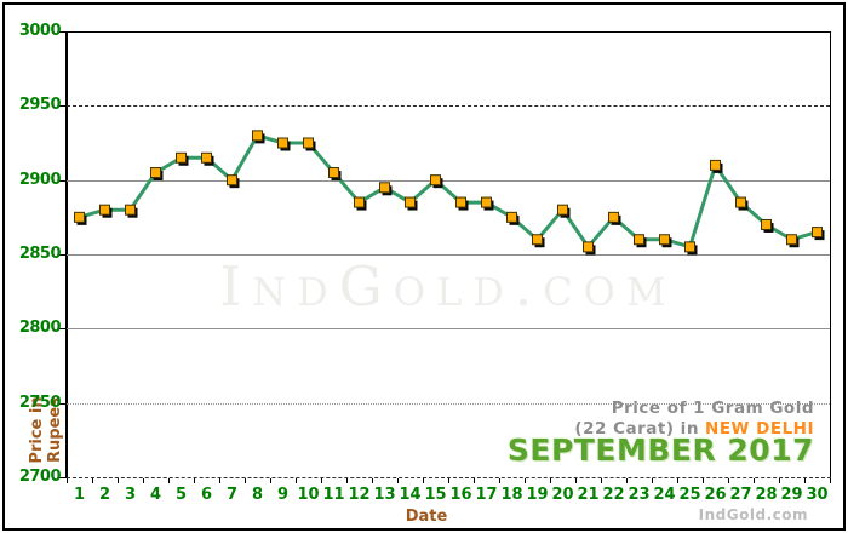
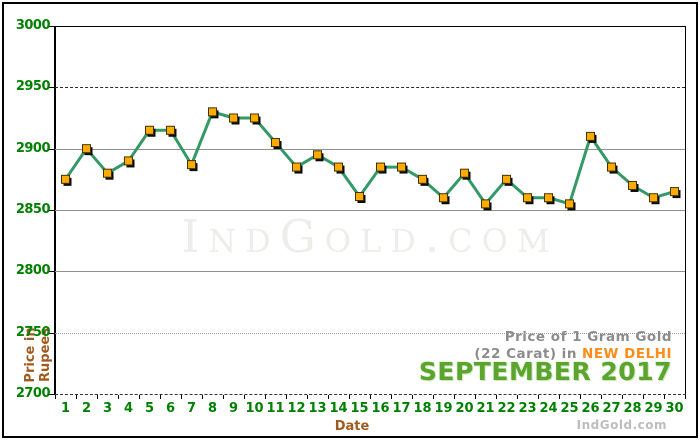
2: 2880 -> 2900
4: 2905 -> 2890
7: 2900 -> 2887
15: 2900 -> 2861
